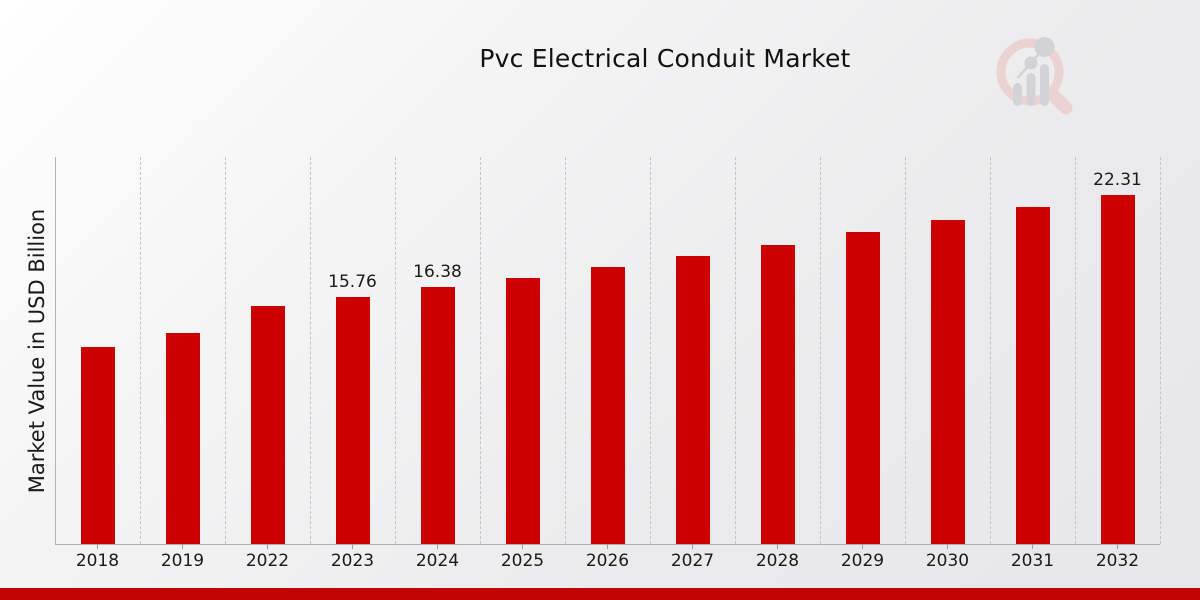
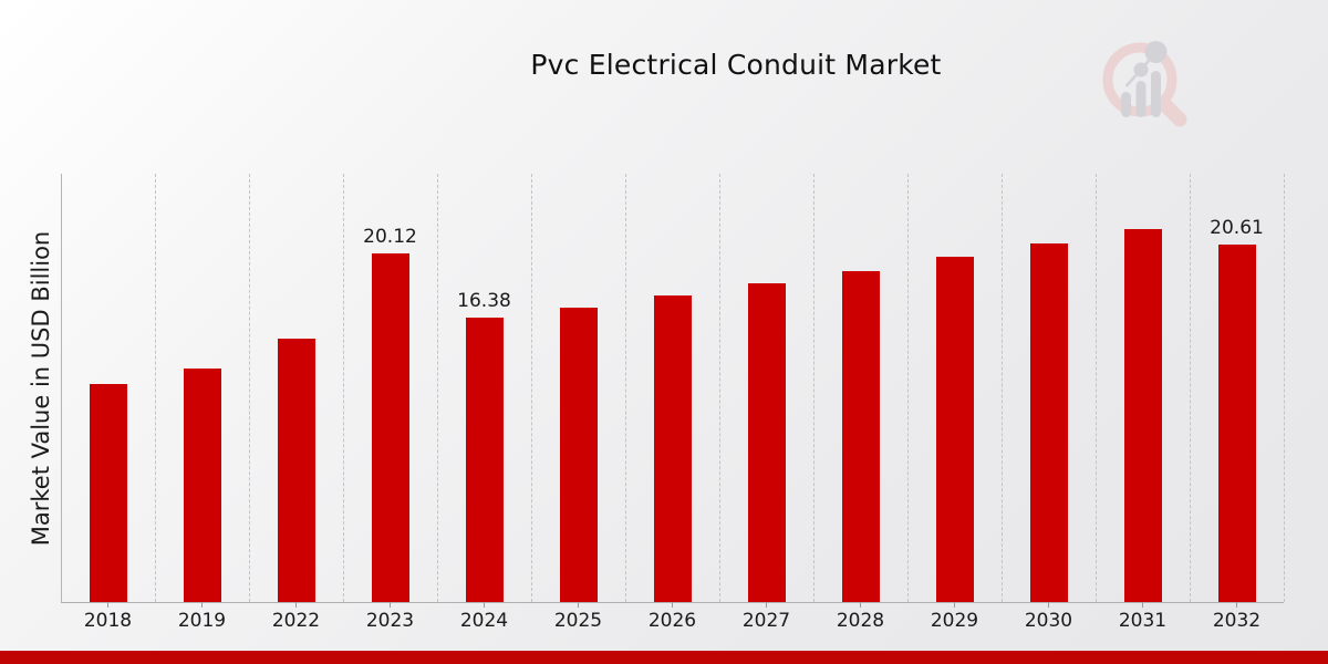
2023: 15.76 -> 20.12
2032: 22.31 -> 20.61
